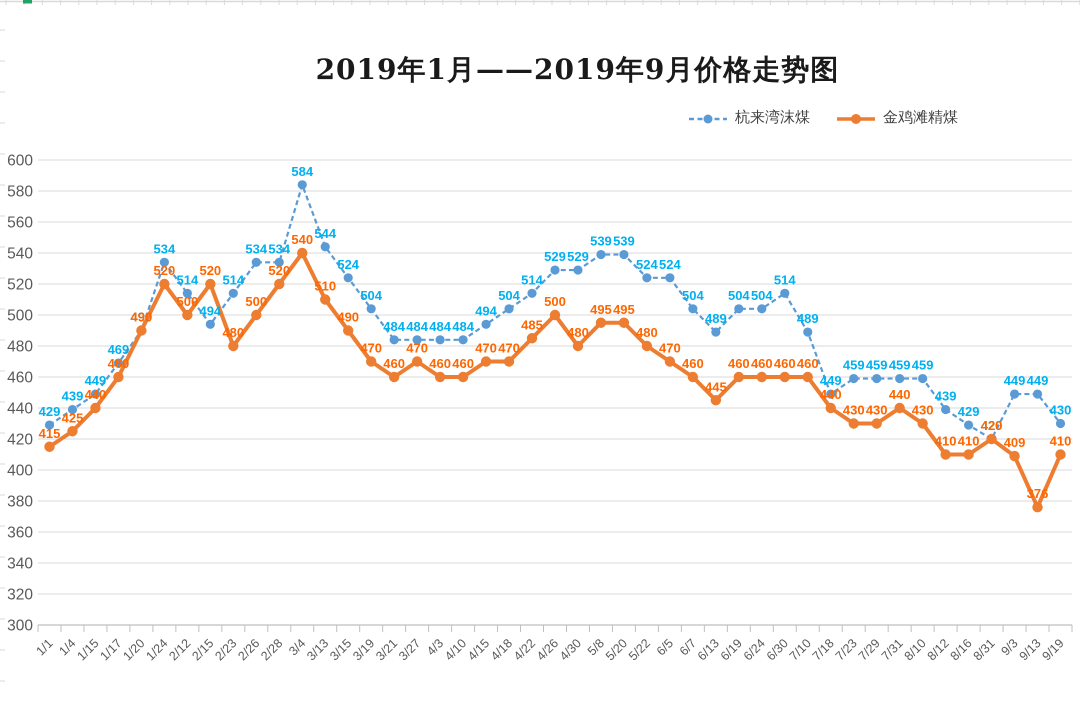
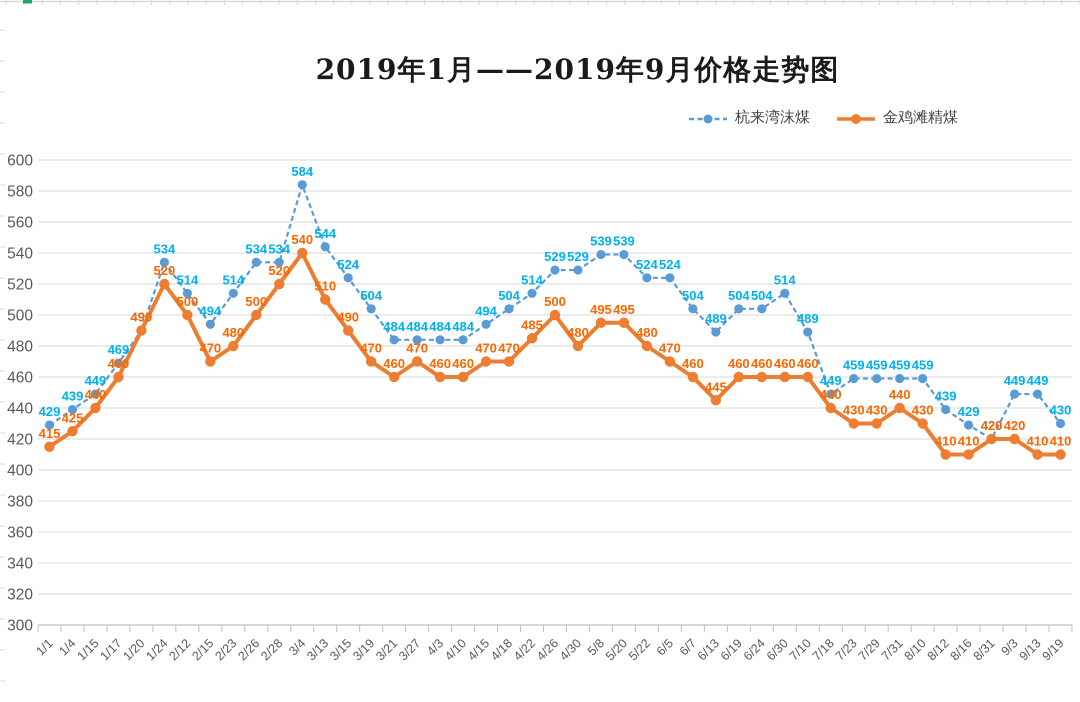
金鸡滩精煤/2/15: 520 -> 470
金鸡滩精煤/9/3: 409 -> 420
金鸡滩精煤/9/13: 376 -> 410
